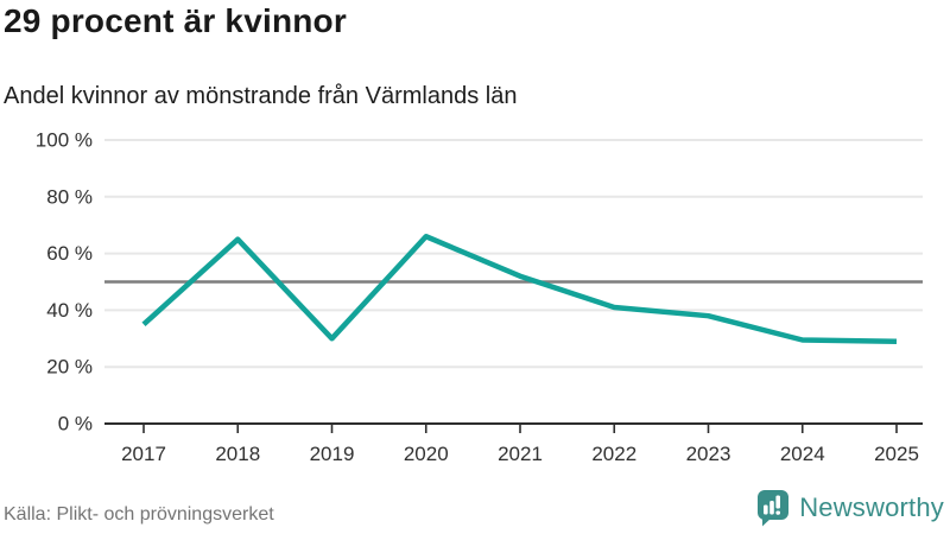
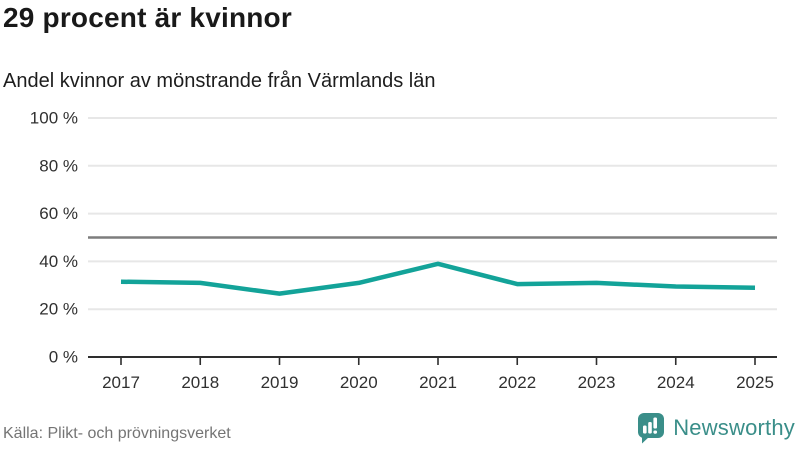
2017: 35% -> 32%
2018: 65% -> 31%
2019: 30% -> 26%
2020: 66% -> 31%
2021: 52% -> 39%
2022: 41% -> 30%
2023: 38% -> 31%
